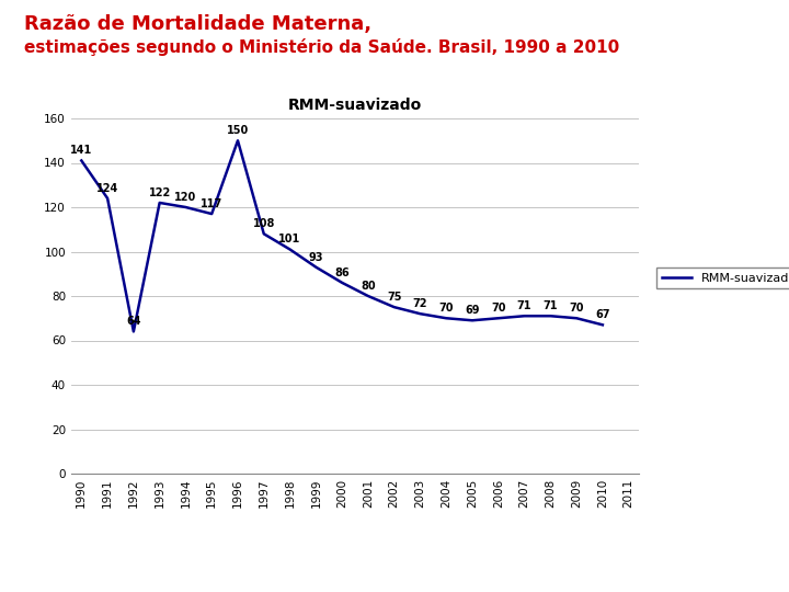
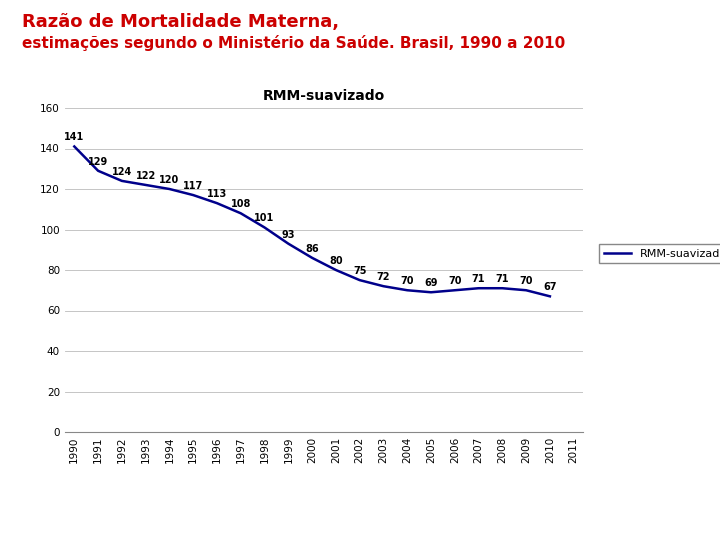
1991: 124 -> 129
1992: 64 -> 124
1996: 150 -> 113
